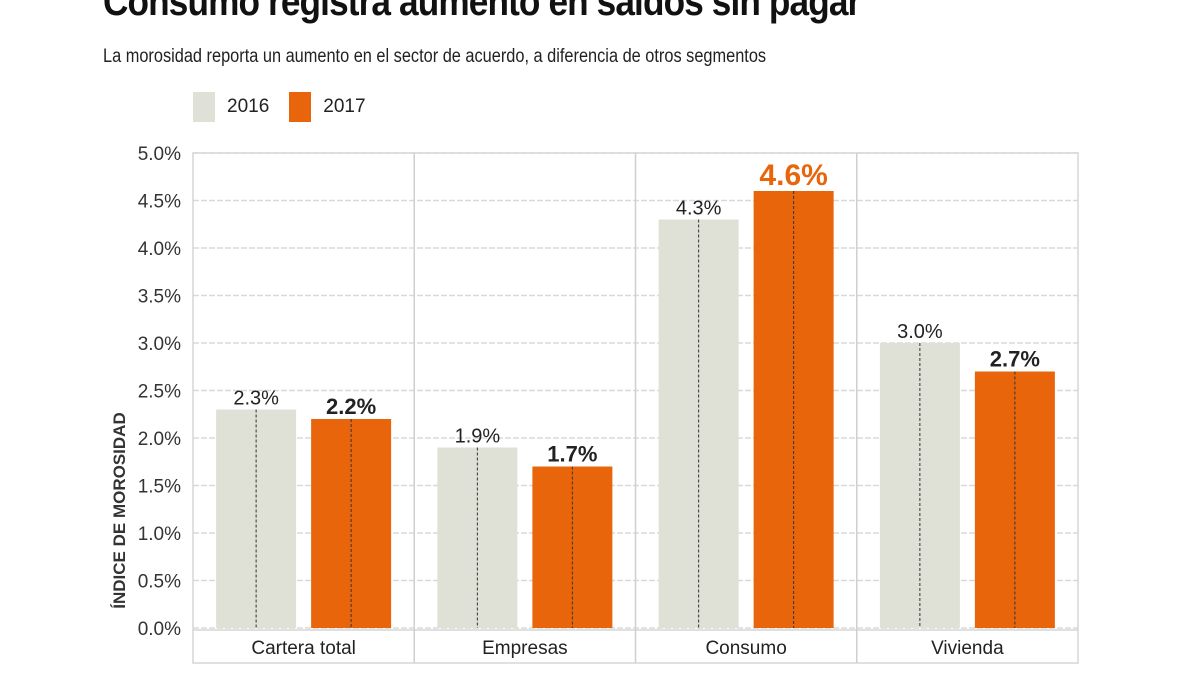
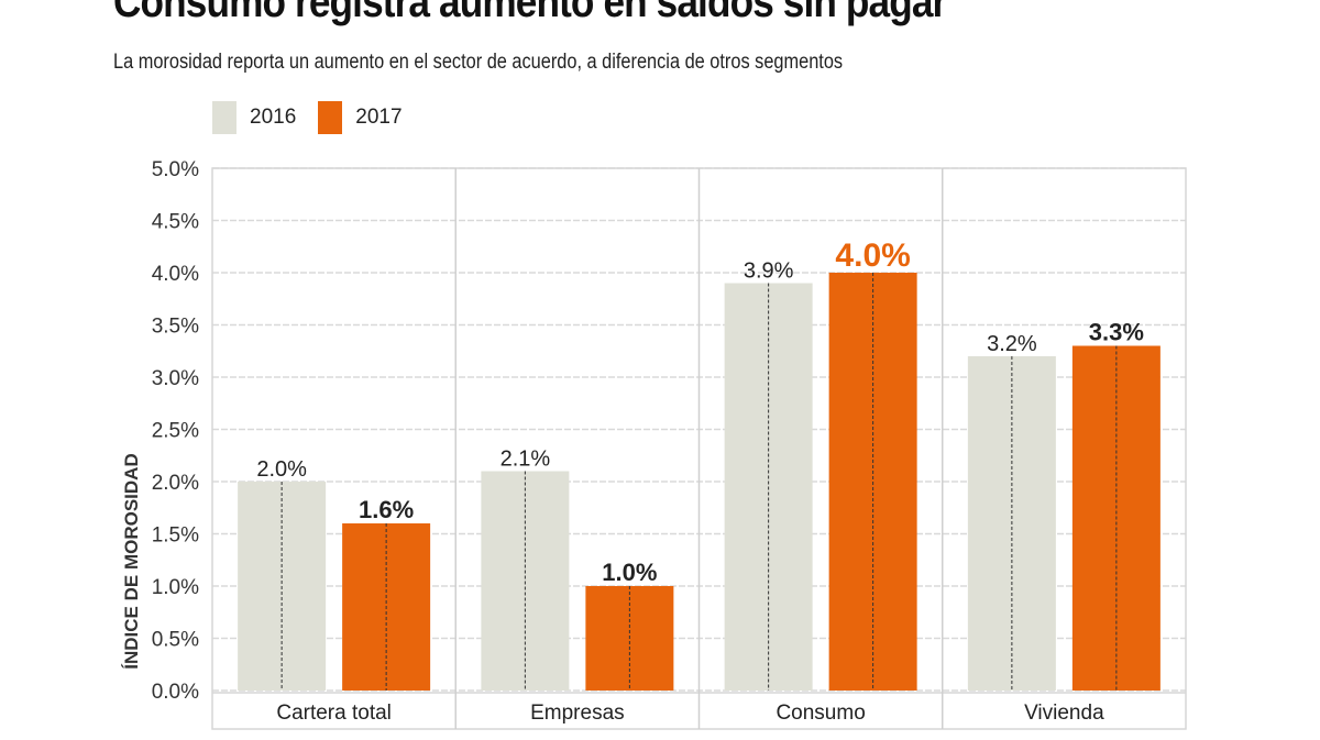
2016/Cartera total: 2.3% -> 2.0%
2017/Cartera total: 2.2% -> 1.6%
2016/Empresas: 1.9% -> 2.1%
2017/Empresas: 1.7% -> 1.0%
2016/Consumo: 4.3% -> 3.9%
2017/Consumo: 4.6% -> 4.0%
2016/Vivienda: 3.0% -> 3.2%
2017/Vivienda: 2.7% -> 3.3%
